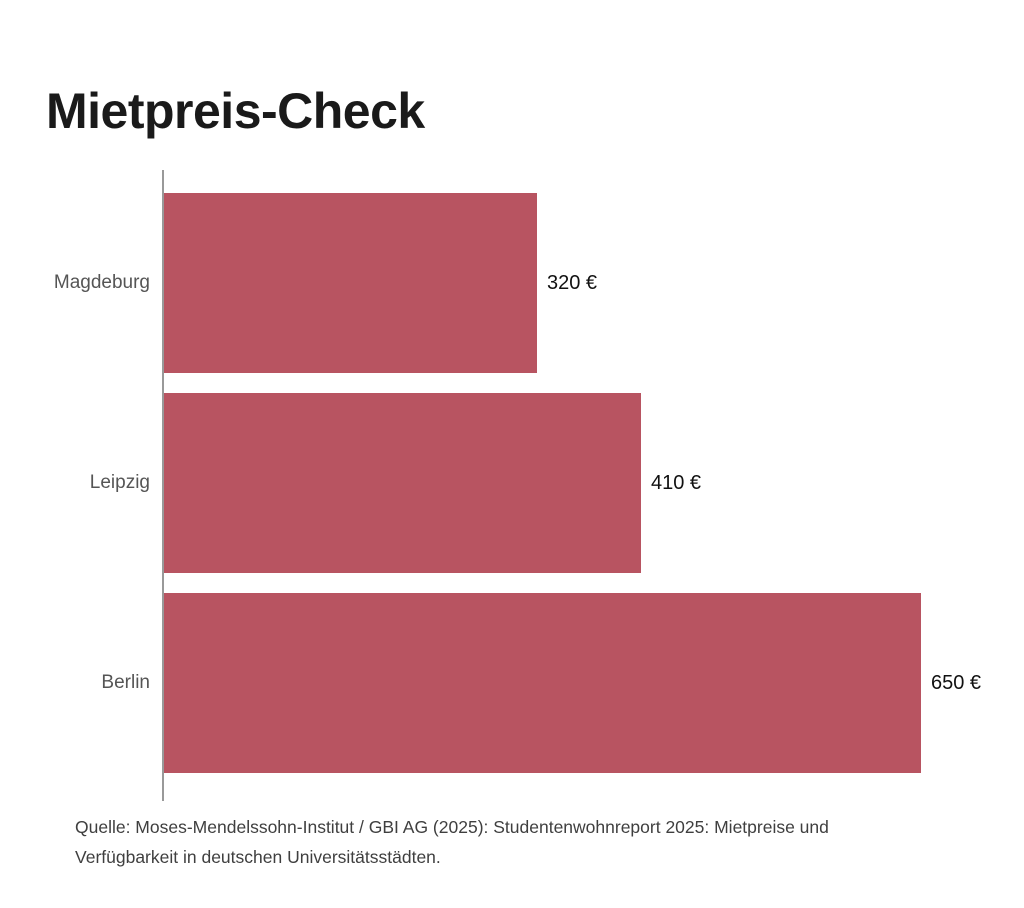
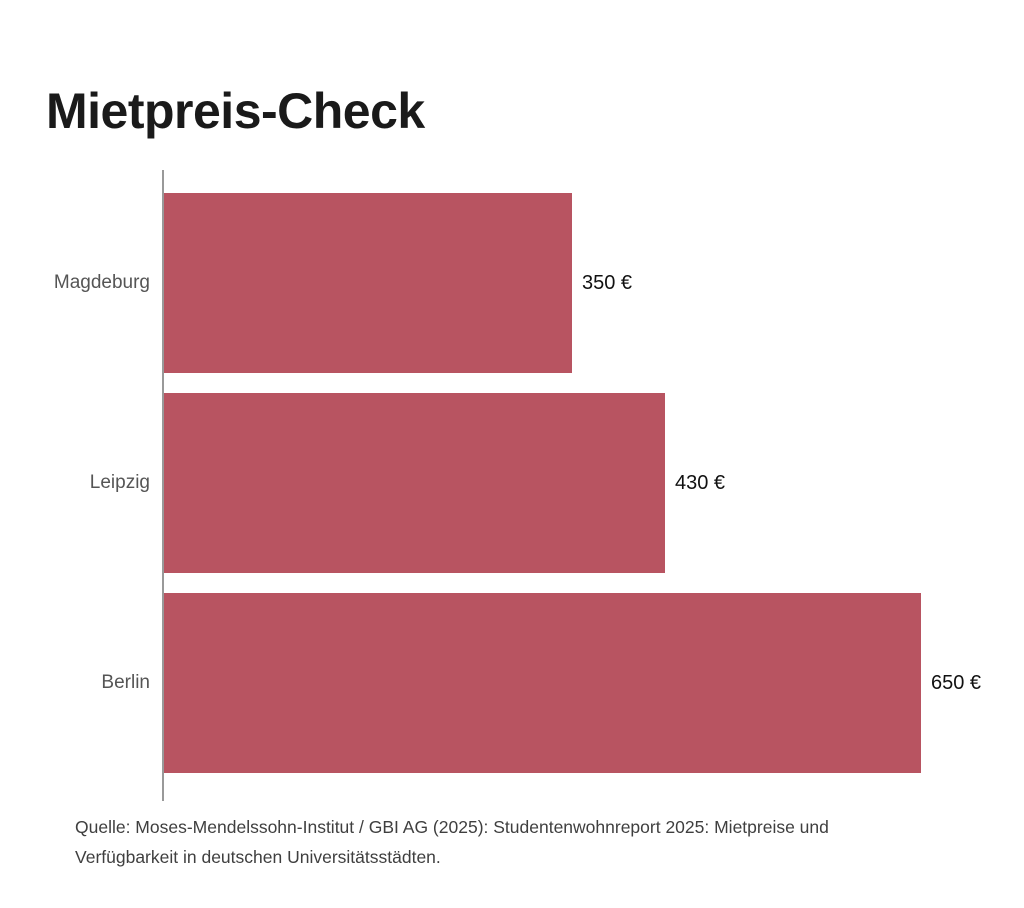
Magdeburg: 320 -> 350
Leipzig: 410 -> 430
